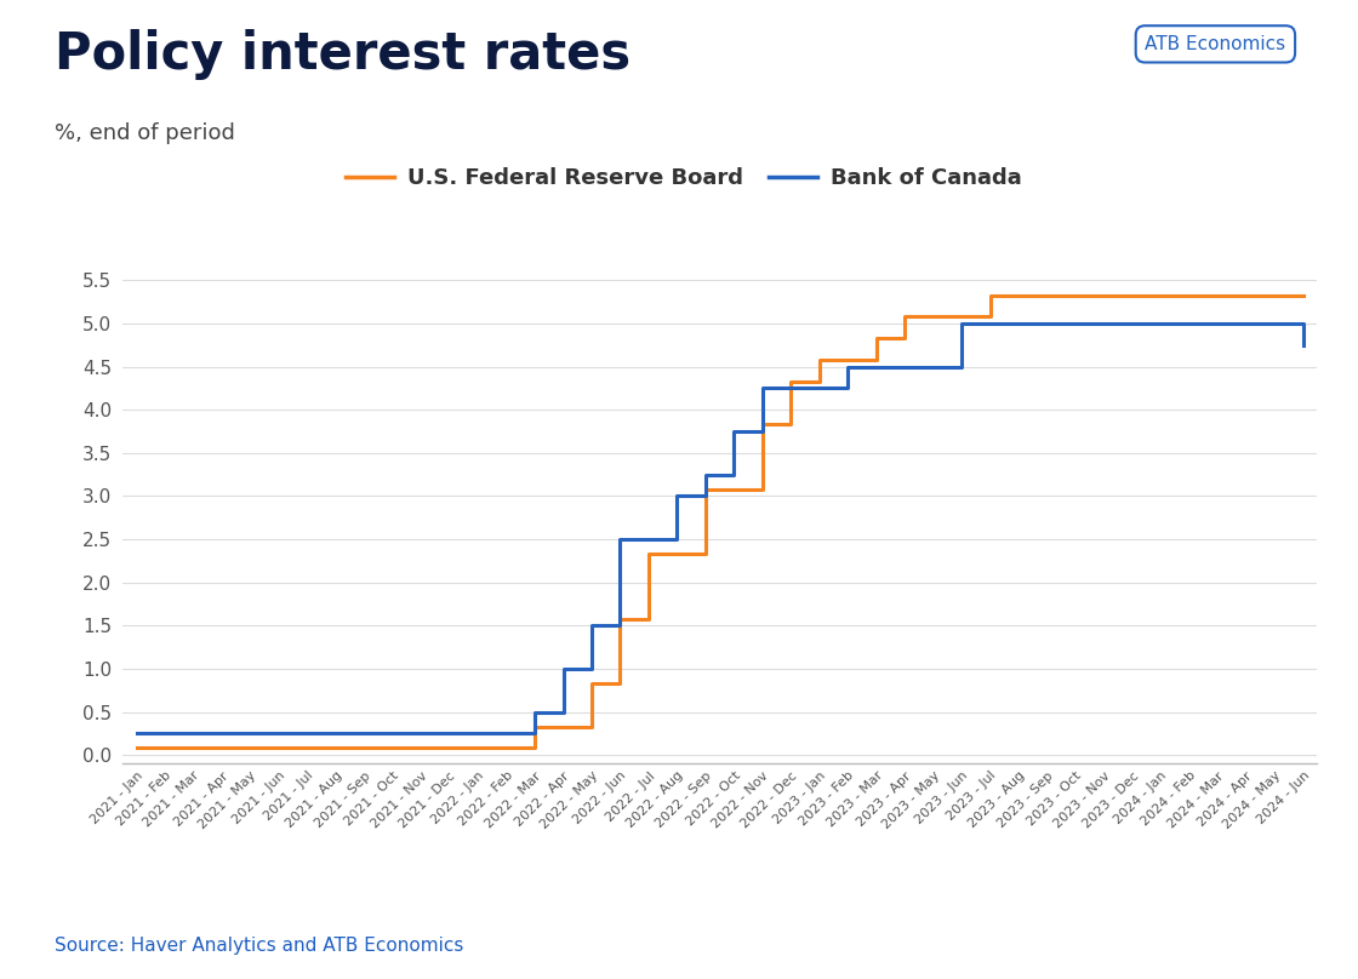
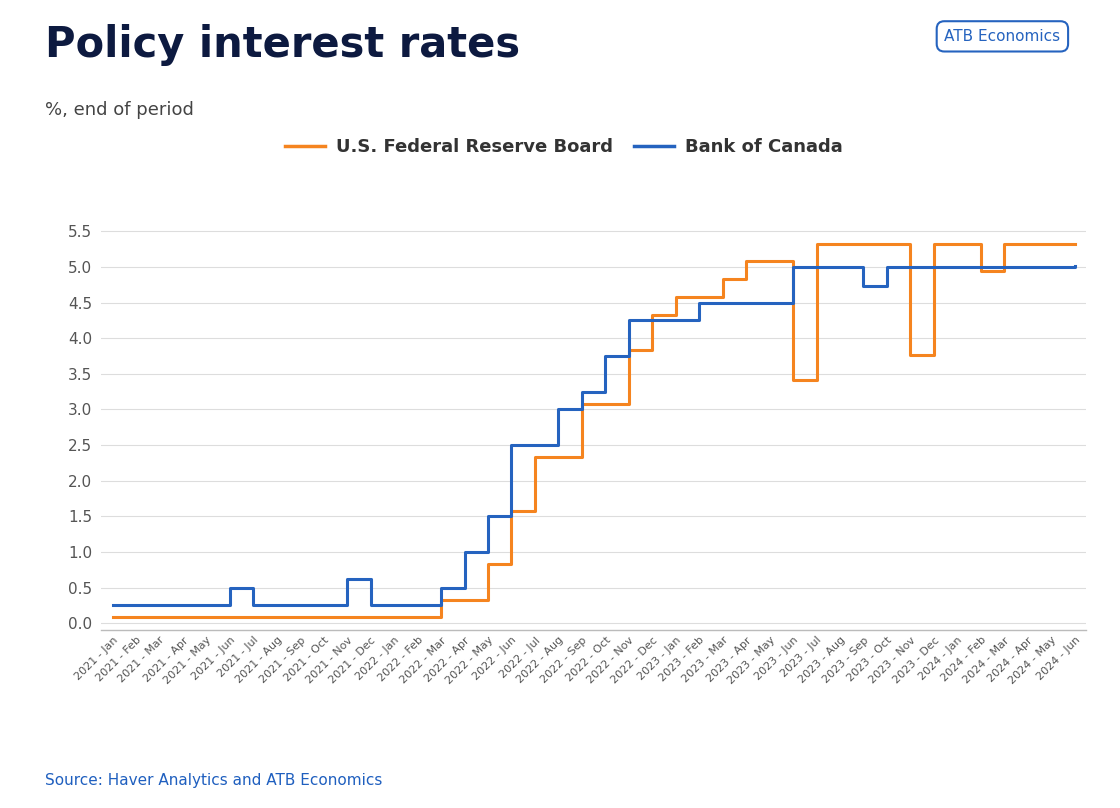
Bank of Canada/2021 - Jun: 0.25 -> 0.50
Bank of Canada/2021 - Nov: 0.25 -> 0.62
U.S. Federal Reserve Board/2023 - Jun: 5.08 -> 3.42
Bank of Canada/2023 - Sep: 5.00 -> 4.74
U.S. Federal Reserve Board/2023 - Nov: 5.33 -> 3.76
U.S. Federal Reserve Board/2024 - Feb: 5.33 -> 4.94
Bank of Canada/2024 - Jun: 4.75 -> 5.02
